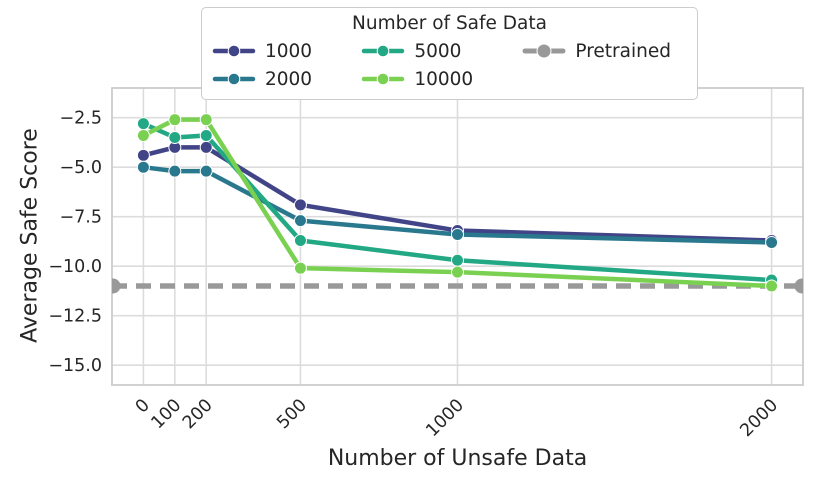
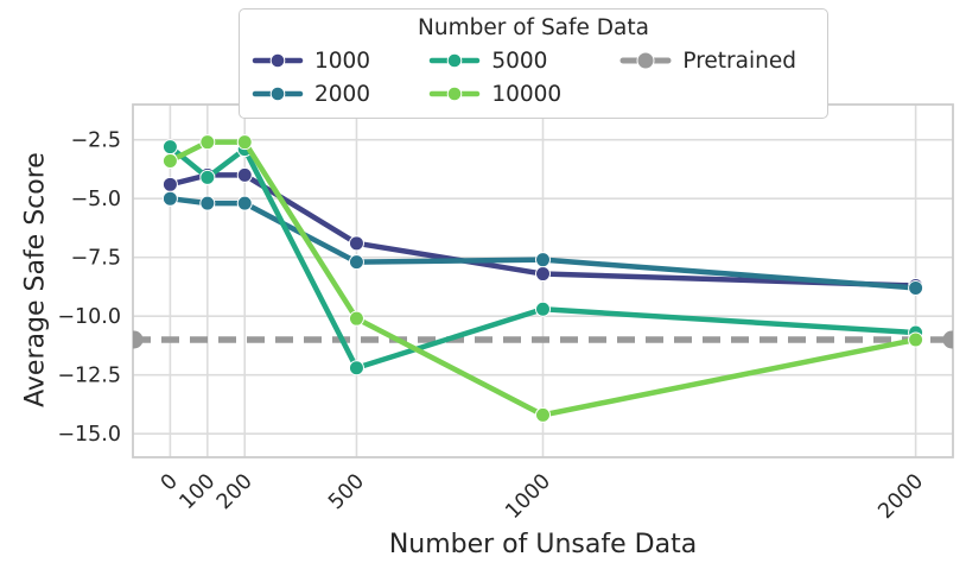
5000/100: -3.5 -> -4.1
5000/200: -3.4 -> -2.9
5000/500: -8.7 -> -12.2
2000/1000: -8.4 -> -7.6
10000/1000: -10.3 -> -14.2
